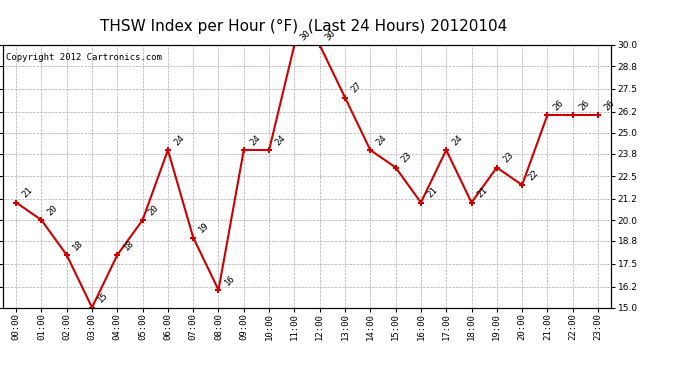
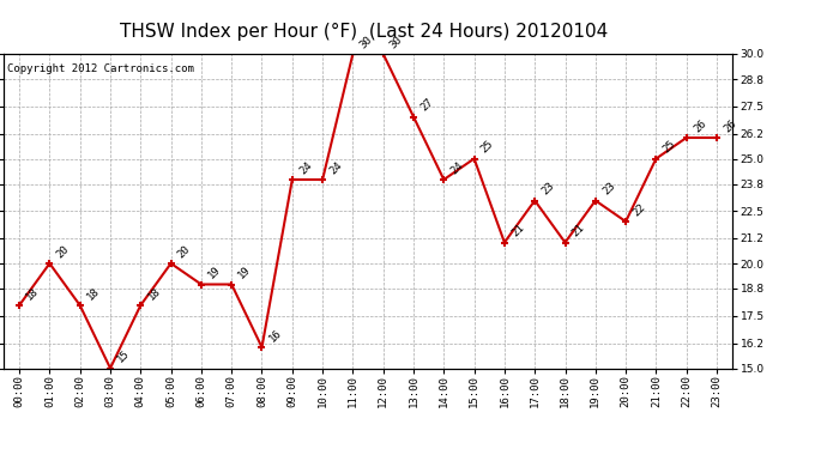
00:00: 21 -> 18
06:00: 24 -> 19
15:00: 23 -> 25
17:00: 24 -> 23
21:00: 26 -> 25
